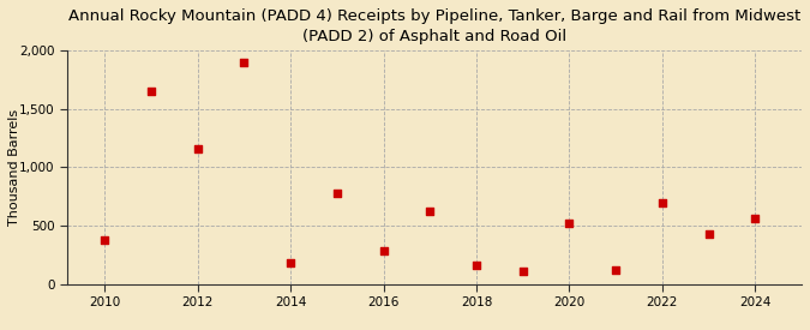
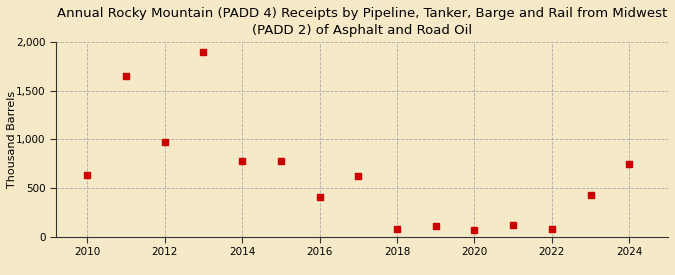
2010: 380 -> 630
2012: 1,160 -> 980
2014: 180 -> 780
2016: 280 -> 410
2018: 160 -> 80
2020: 520 -> 70
2022: 700 -> 80
2024: 560 -> 740
